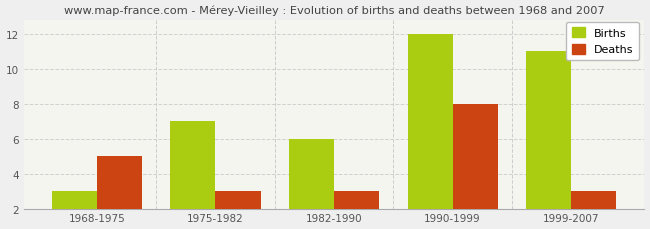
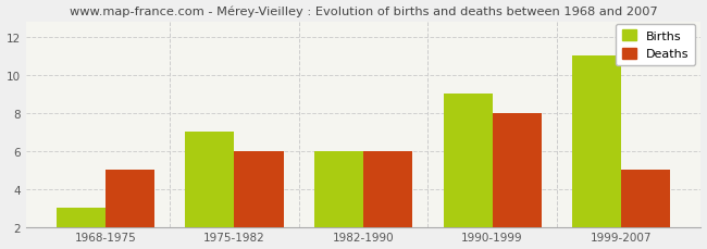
Deaths/1975-1982: 3 -> 6
Deaths/1982-1990: 3 -> 6
Births/1990-1999: 12 -> 9
Deaths/1999-2007: 3 -> 5
